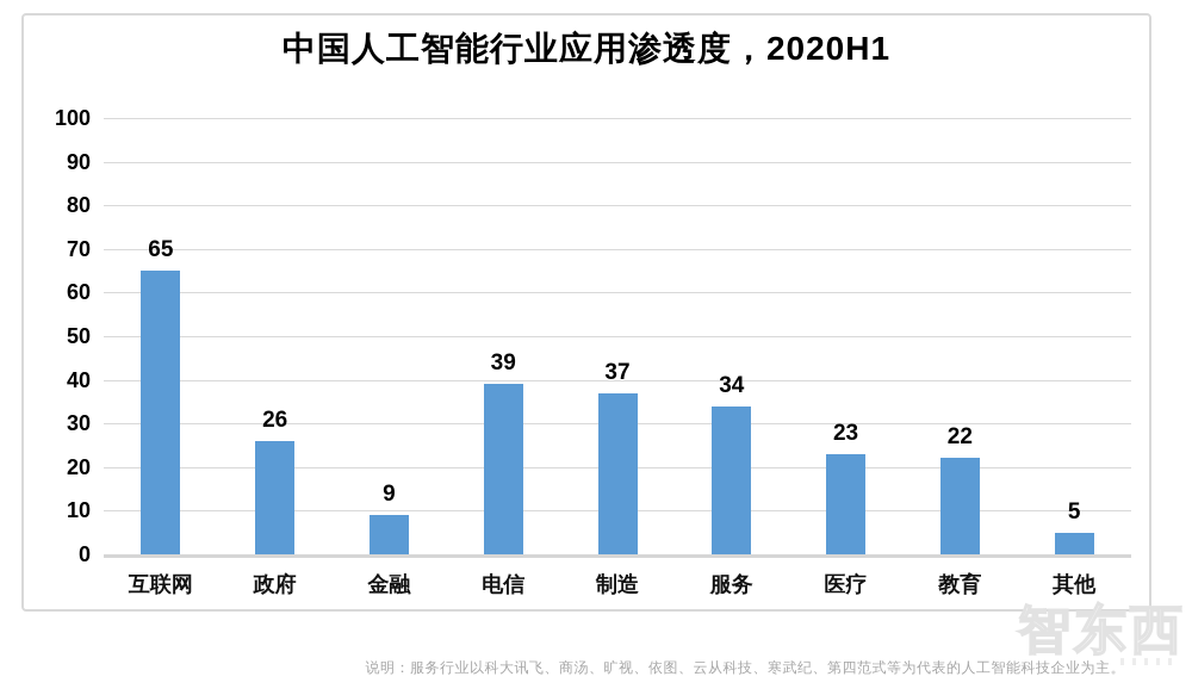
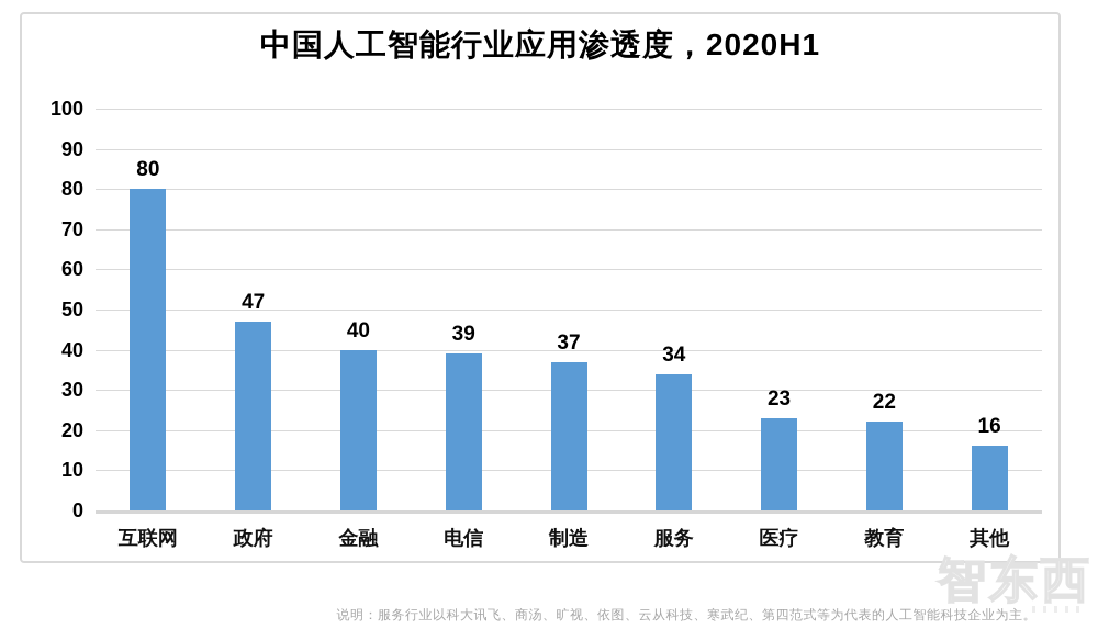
互联网: 65 -> 80
政府: 26 -> 47
金融: 9 -> 40
其他: 5 -> 16
